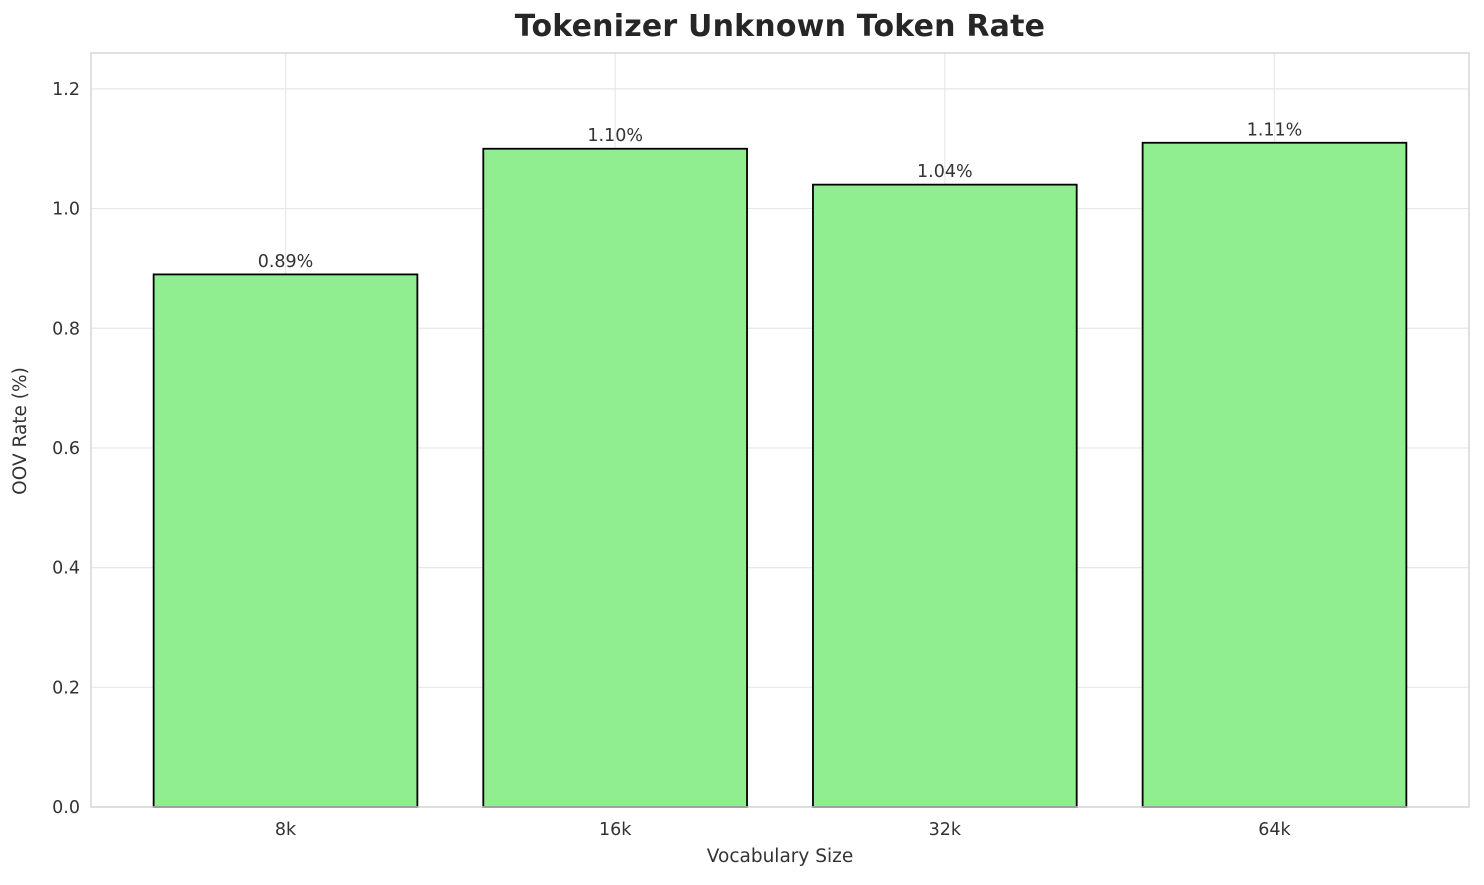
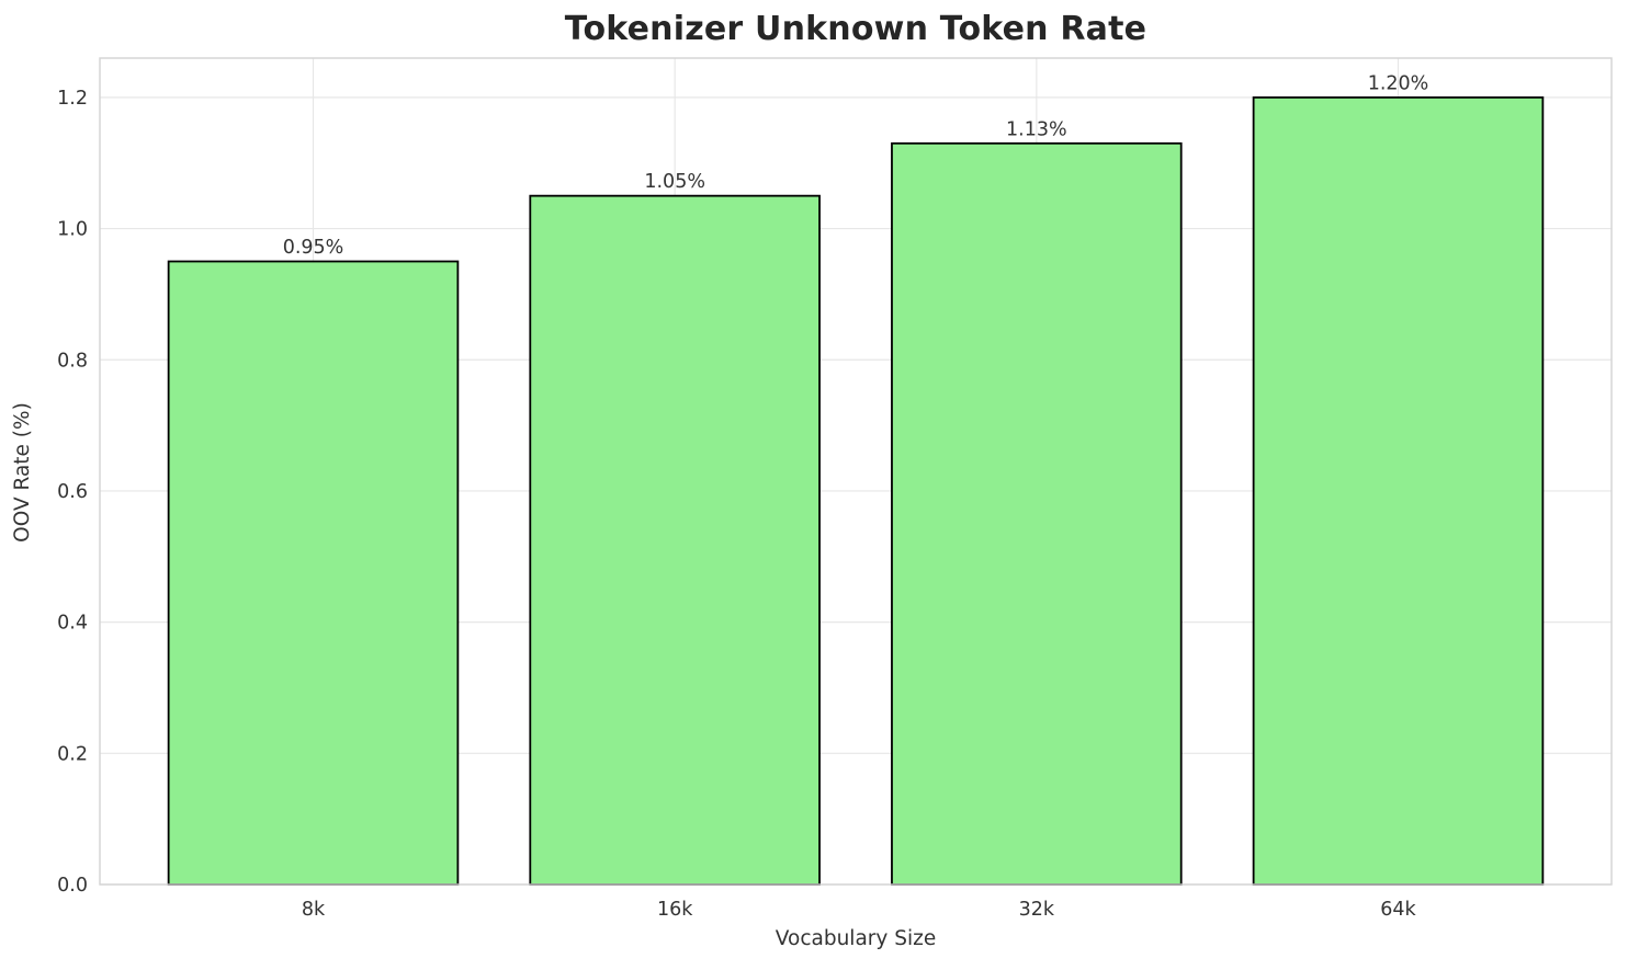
8k: 0.89% -> 0.95%
16k: 1.10% -> 1.05%
32k: 1.04% -> 1.13%
64k: 1.11% -> 1.20%
